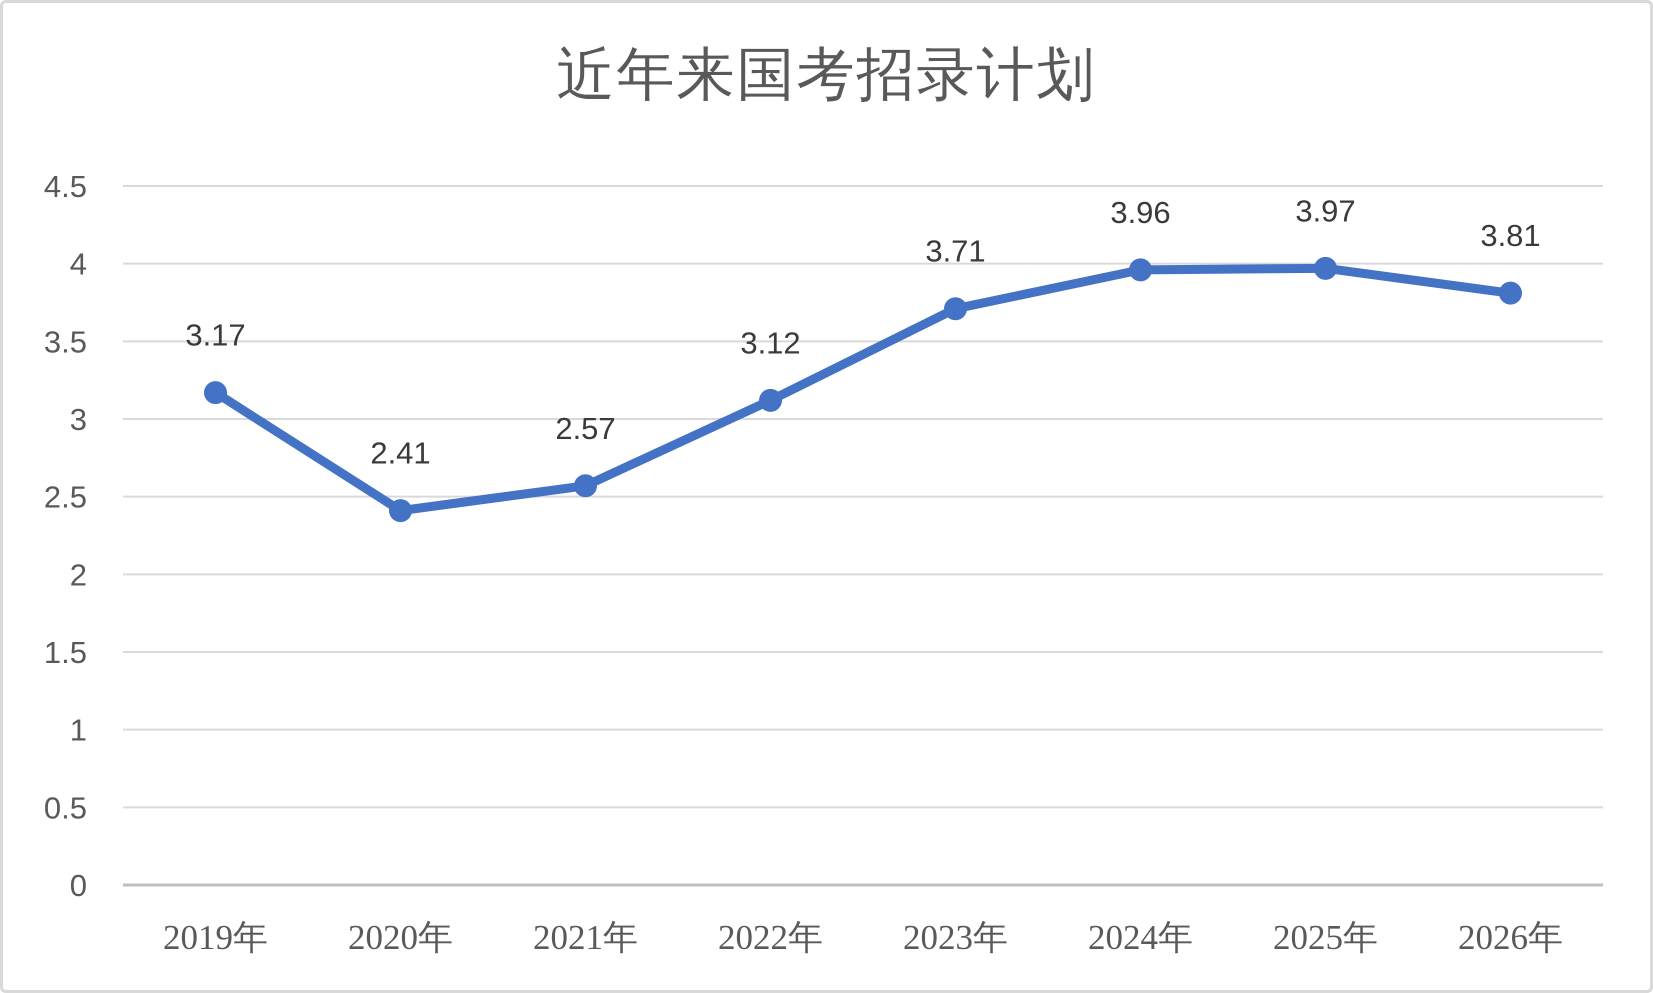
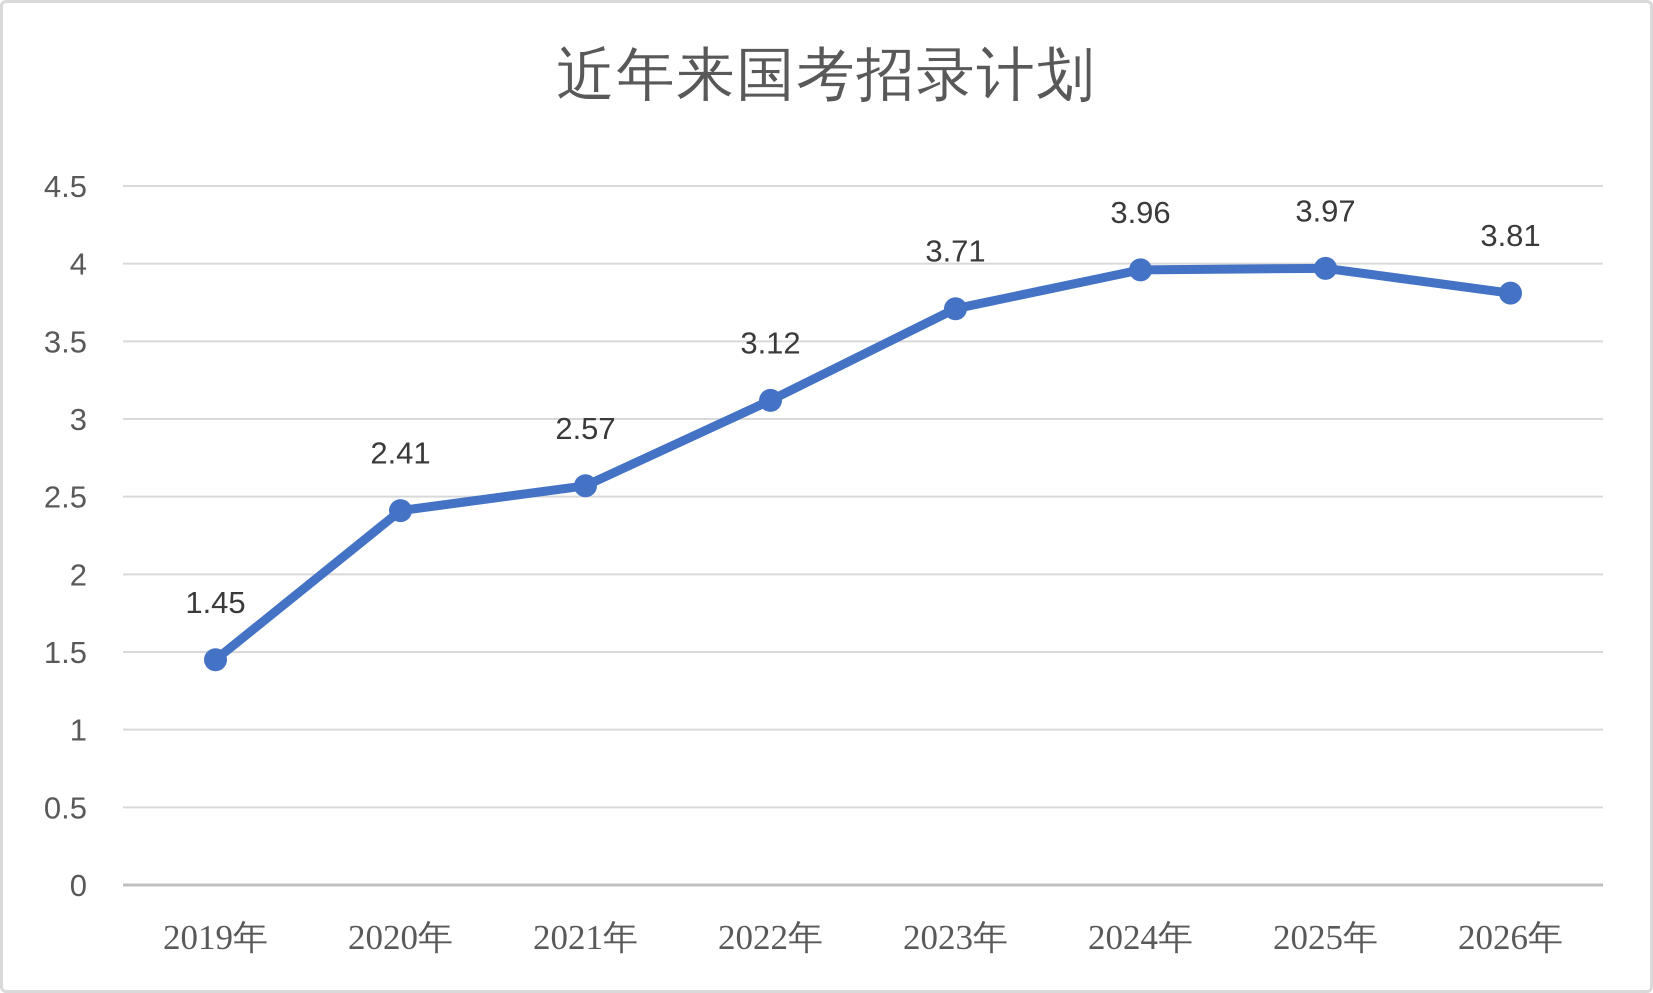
2019年: 3.17 -> 1.45
